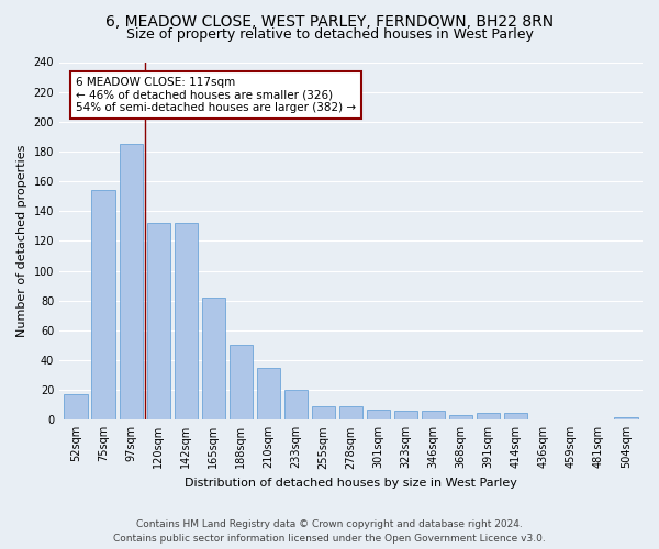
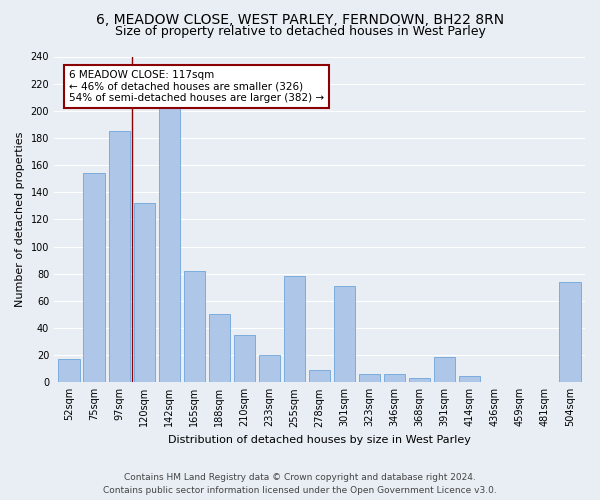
142sqm: 132 -> 202
255sqm: 9 -> 78
301sqm: 7 -> 71
391sqm: 5 -> 19
504sqm: 2 -> 74
